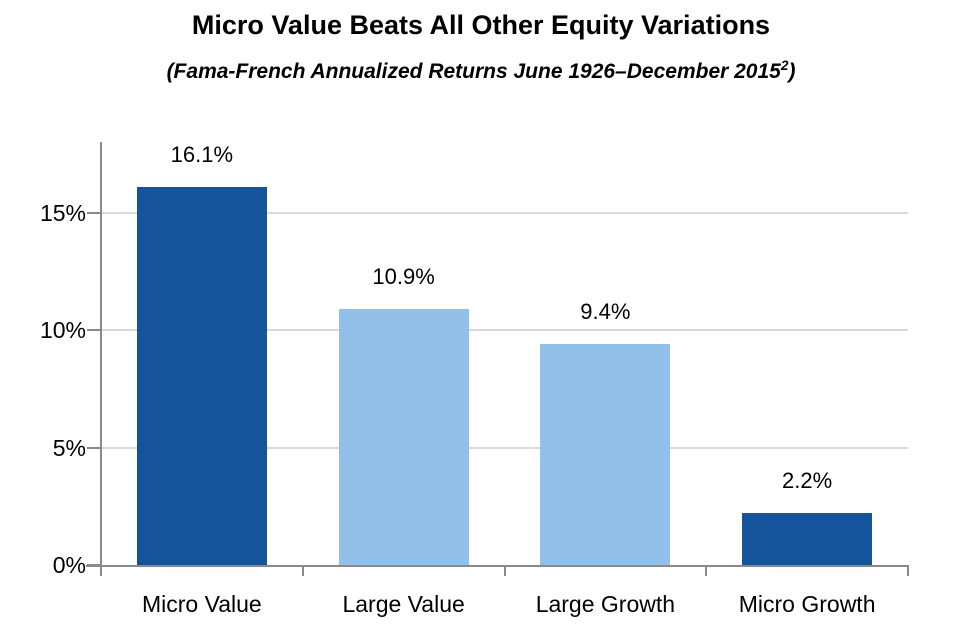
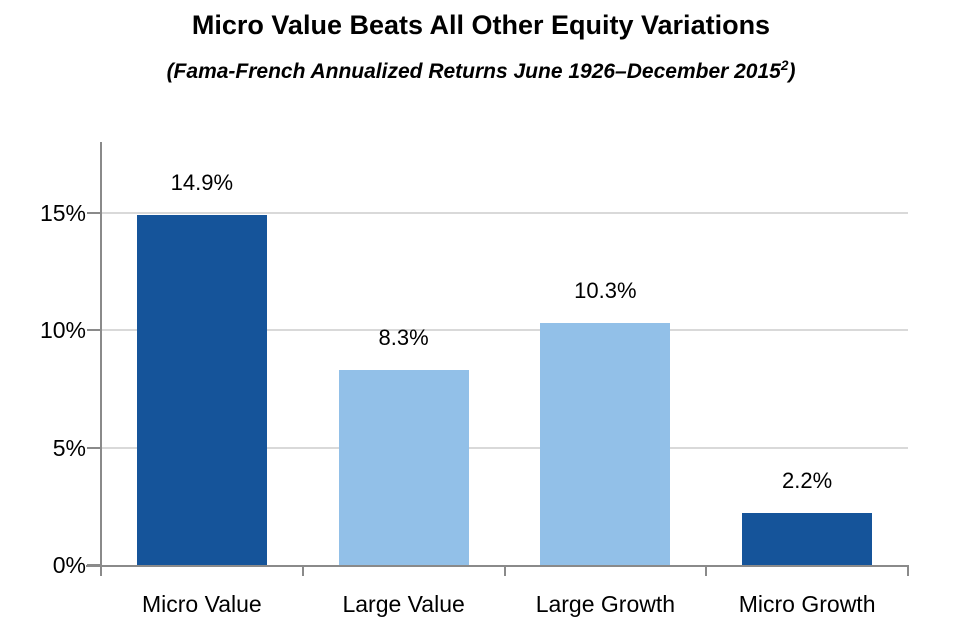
Micro Value: 16.1% -> 14.9%
Large Value: 10.9% -> 8.3%
Large Growth: 9.4% -> 10.3%
